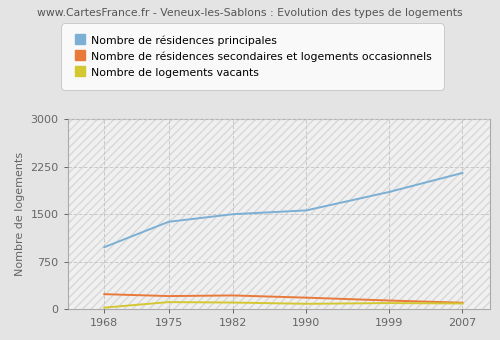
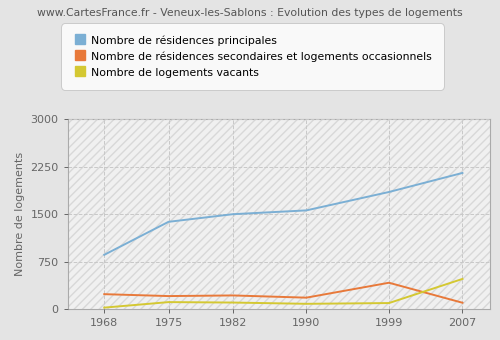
Nombre de résidences principales/1968: 980 -> 860
Nombre de résidences secondaires et logements occasionnels/1999: 140 -> 420
Nombre de logements vacants/2007: 90 -> 480
